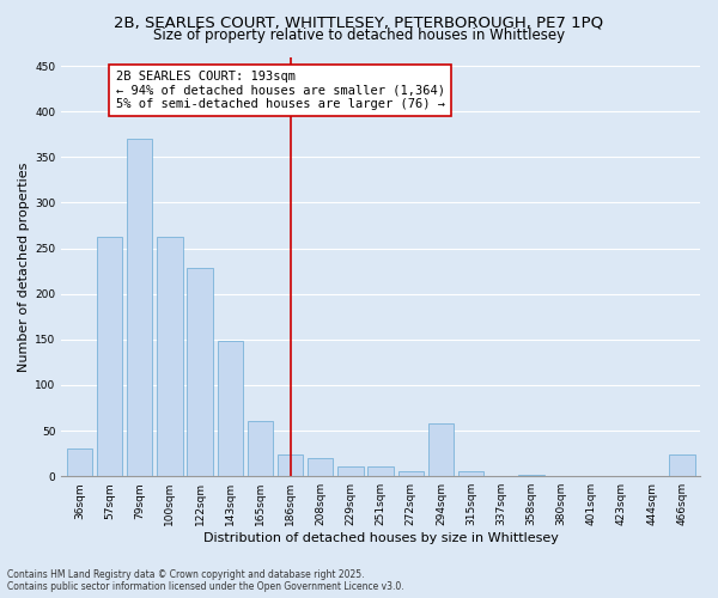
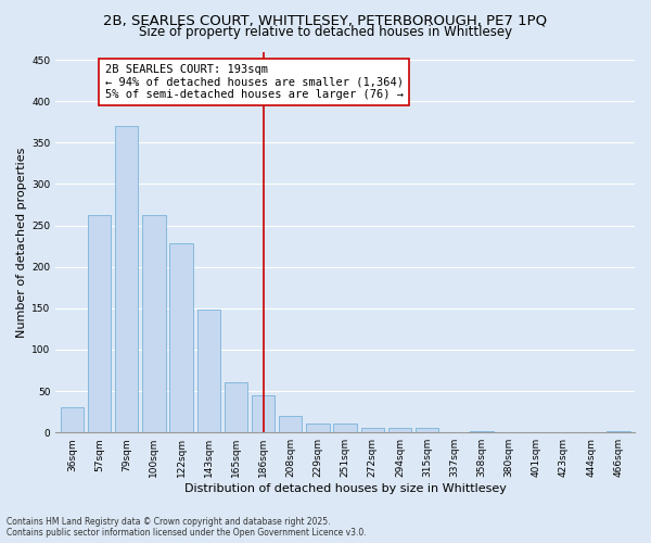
186sqm: 24 -> 45
294sqm: 58 -> 6
466sqm: 24 -> 1
